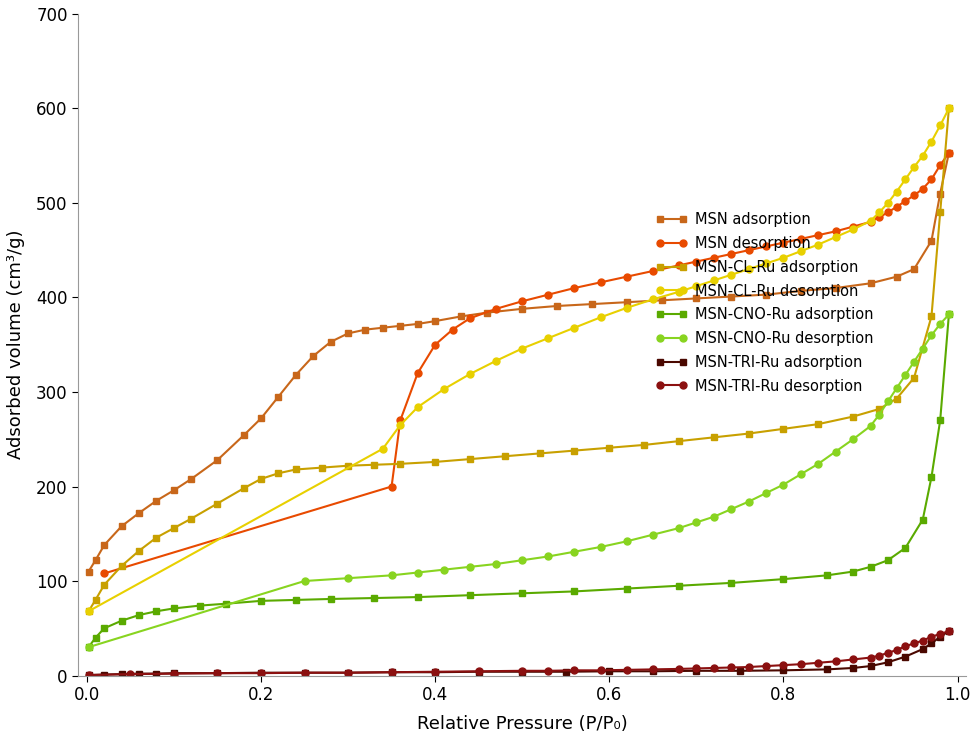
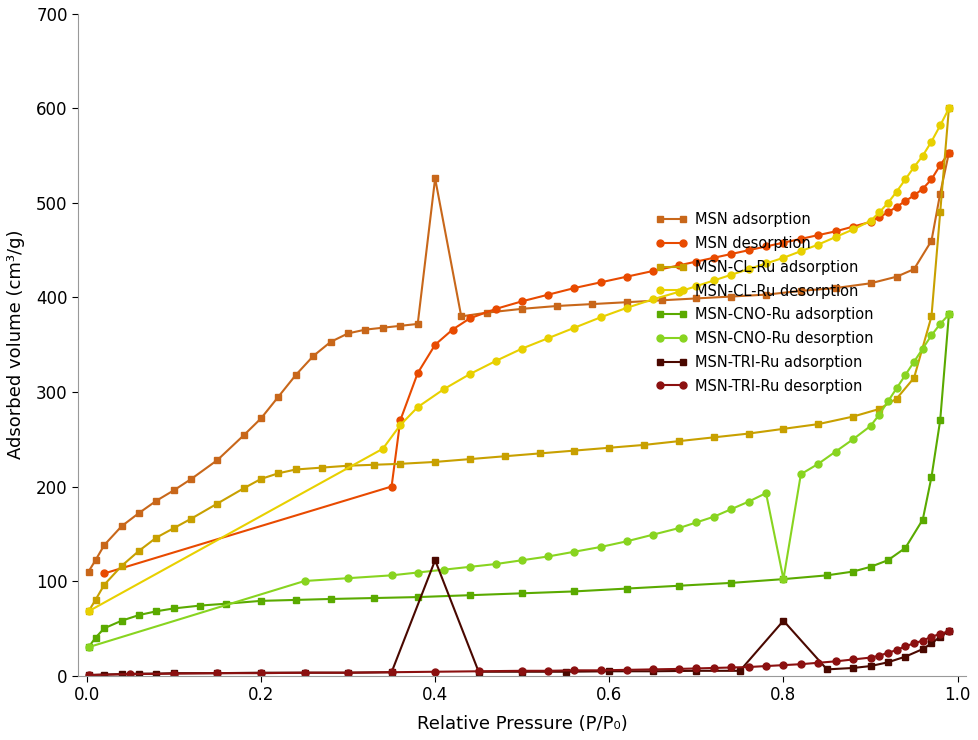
MSN adsorption/0.4: 375 -> 526
MSN-TRI-Ru adsorption/0.4: 4 -> 122
MSN-CNO-Ru desorption/0.8: 202 -> 102
MSN-TRI-Ru adsorption/0.8: 6 -> 58
